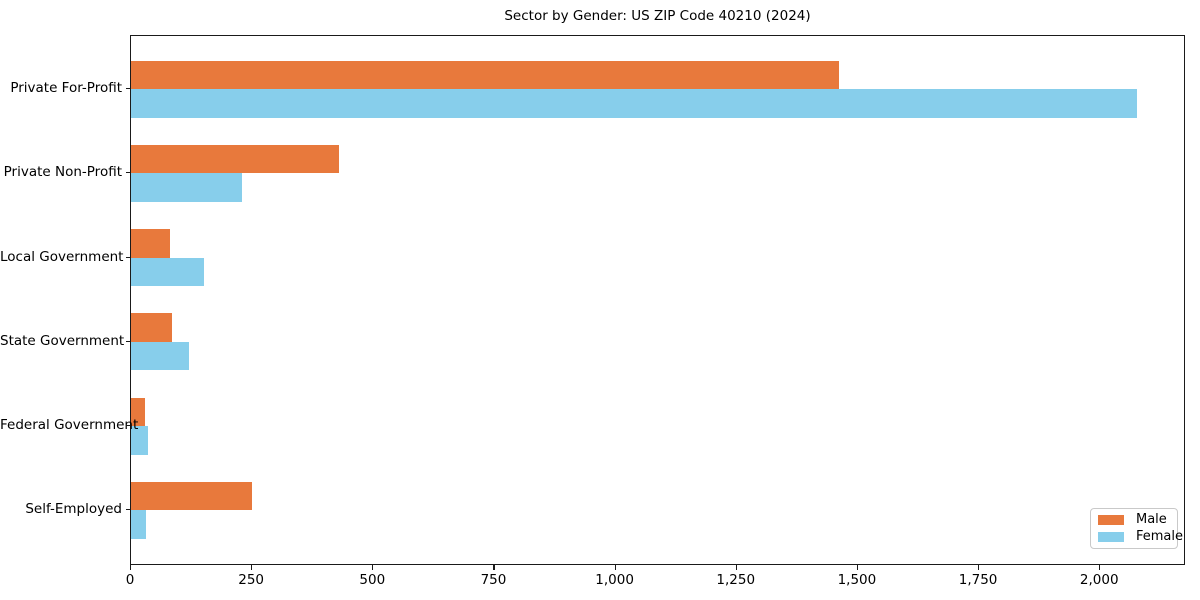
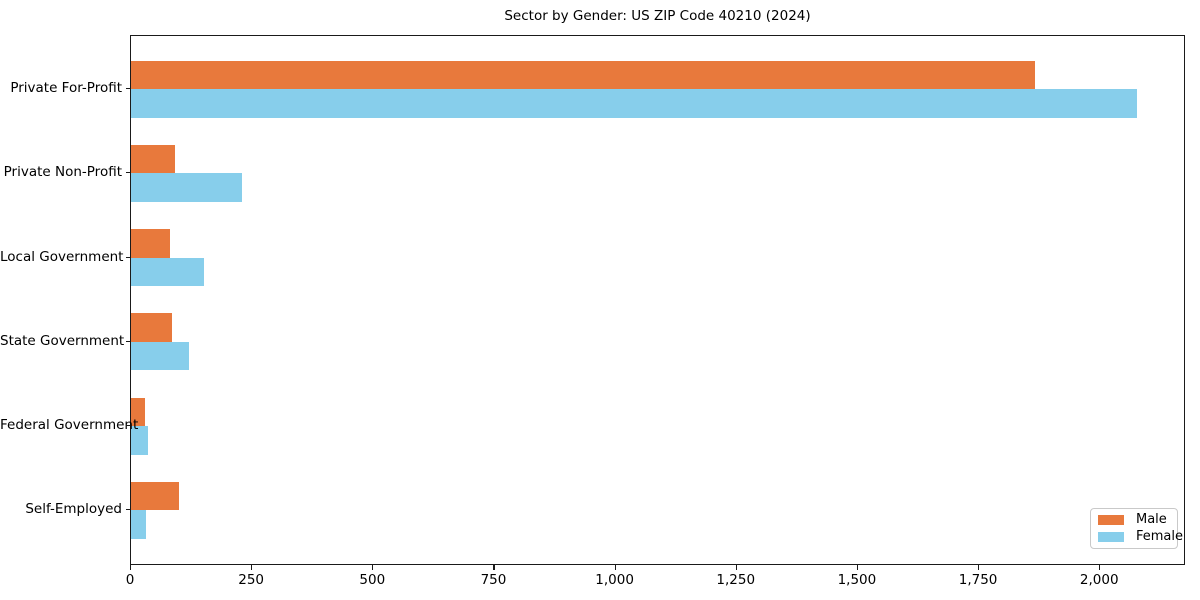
Male/Private For-Profit: 1460 -> 1860
Male/Private Non-Profit: 430 -> 90
Male/Self-Employed: 250 -> 100
